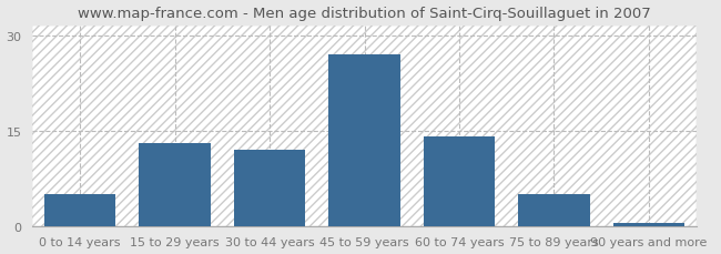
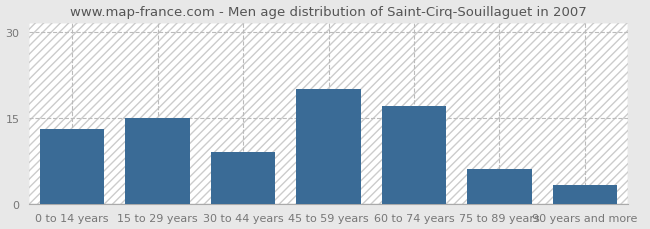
0 to 14 years: 5.0 -> 13.0
15 to 29 years: 13.0 -> 15.0
30 to 44 years: 12.0 -> 9.0
45 to 59 years: 27.0 -> 20.0
60 to 74 years: 14.0 -> 17.0
75 to 89 years: 5.0 -> 6.0
90 years and more: 0.4 -> 3.2
